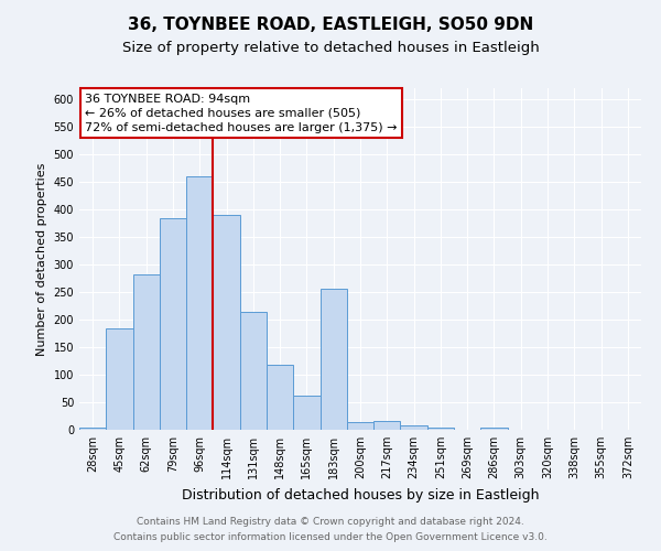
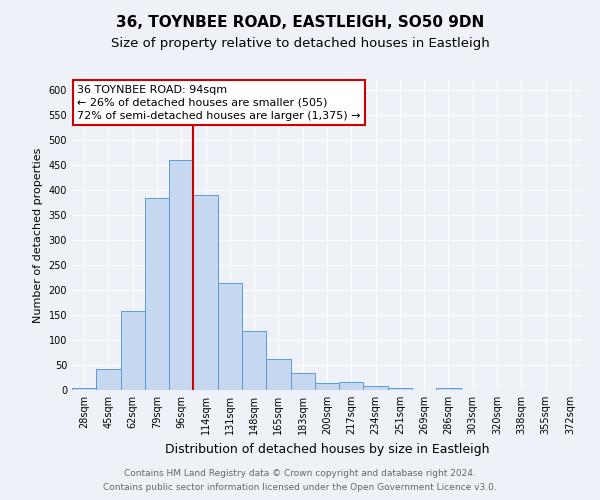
45sqm: 184 -> 42
62sqm: 282 -> 158
183sqm: 256 -> 35
